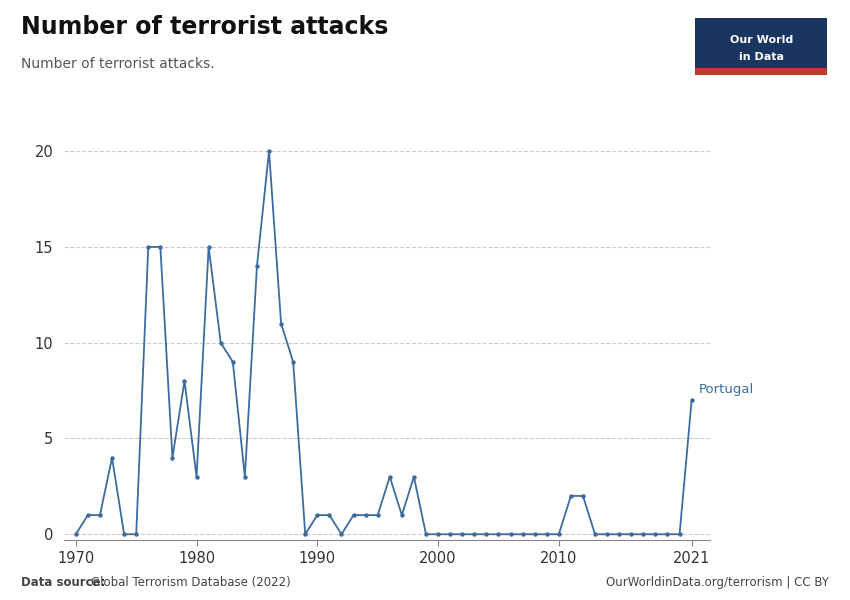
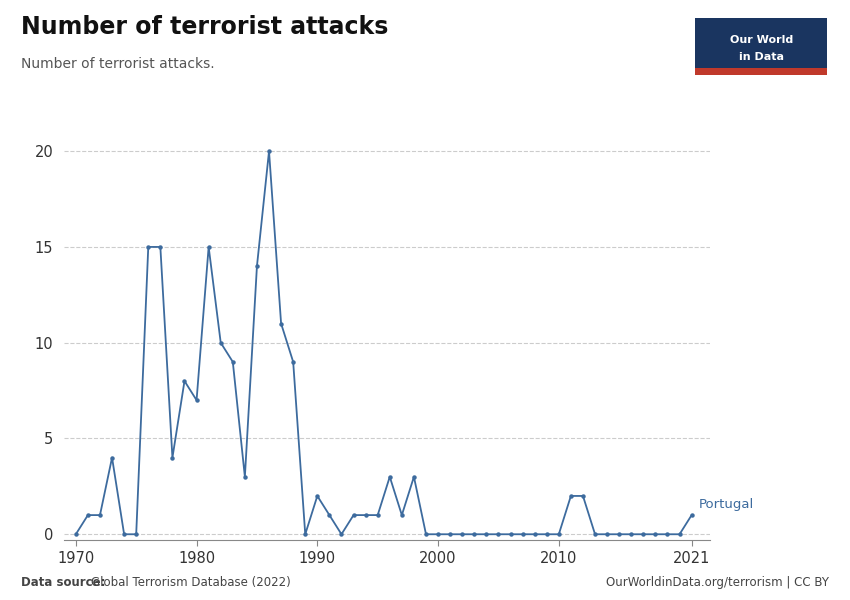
1980: 3 -> 7
1990: 1 -> 2
2021: 7 -> 1
